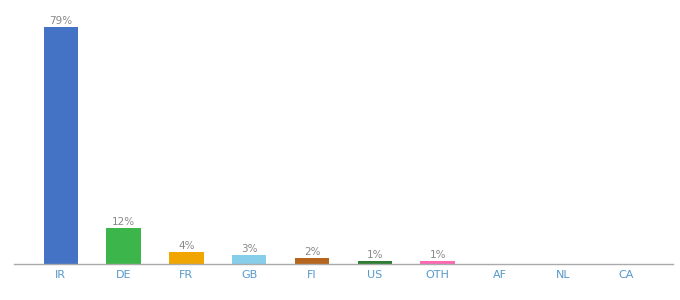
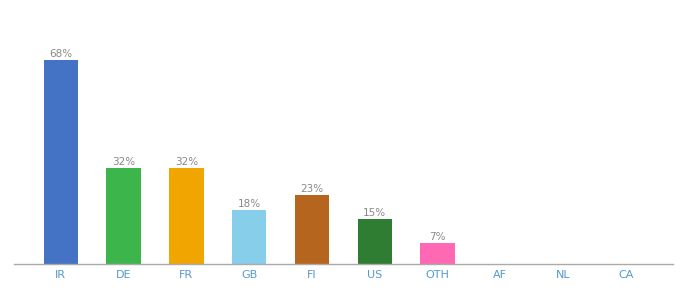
IR: 79% -> 68%
DE: 12% -> 32%
FR: 4% -> 32%
GB: 3% -> 18%
FI: 2% -> 23%
US: 1% -> 15%
OTH: 1% -> 7%
